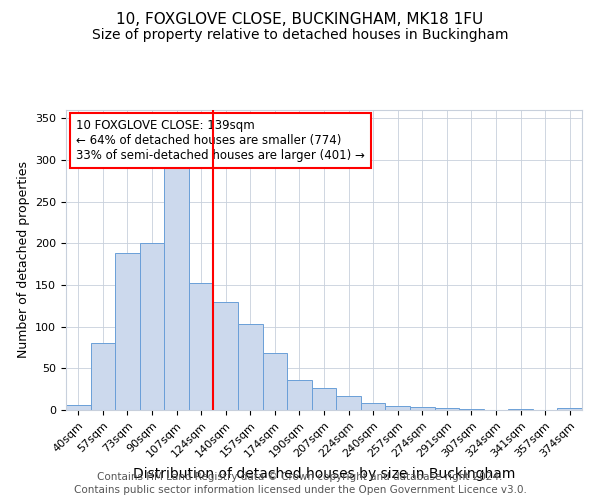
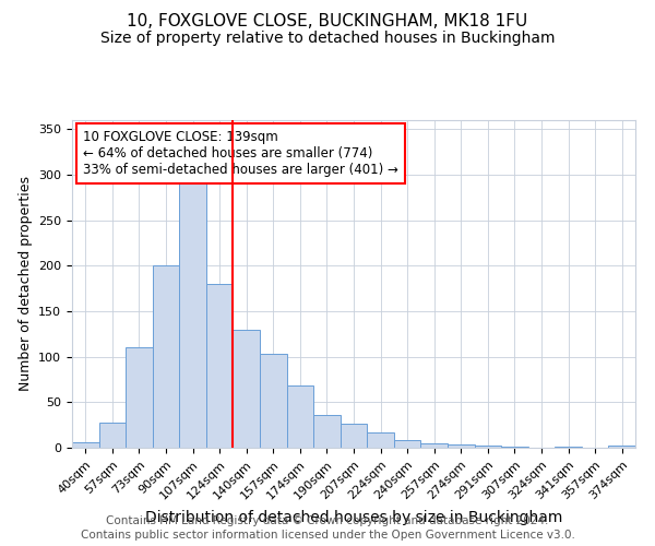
57sqm: 80 -> 28
73sqm: 188 -> 110
124sqm: 152 -> 180
